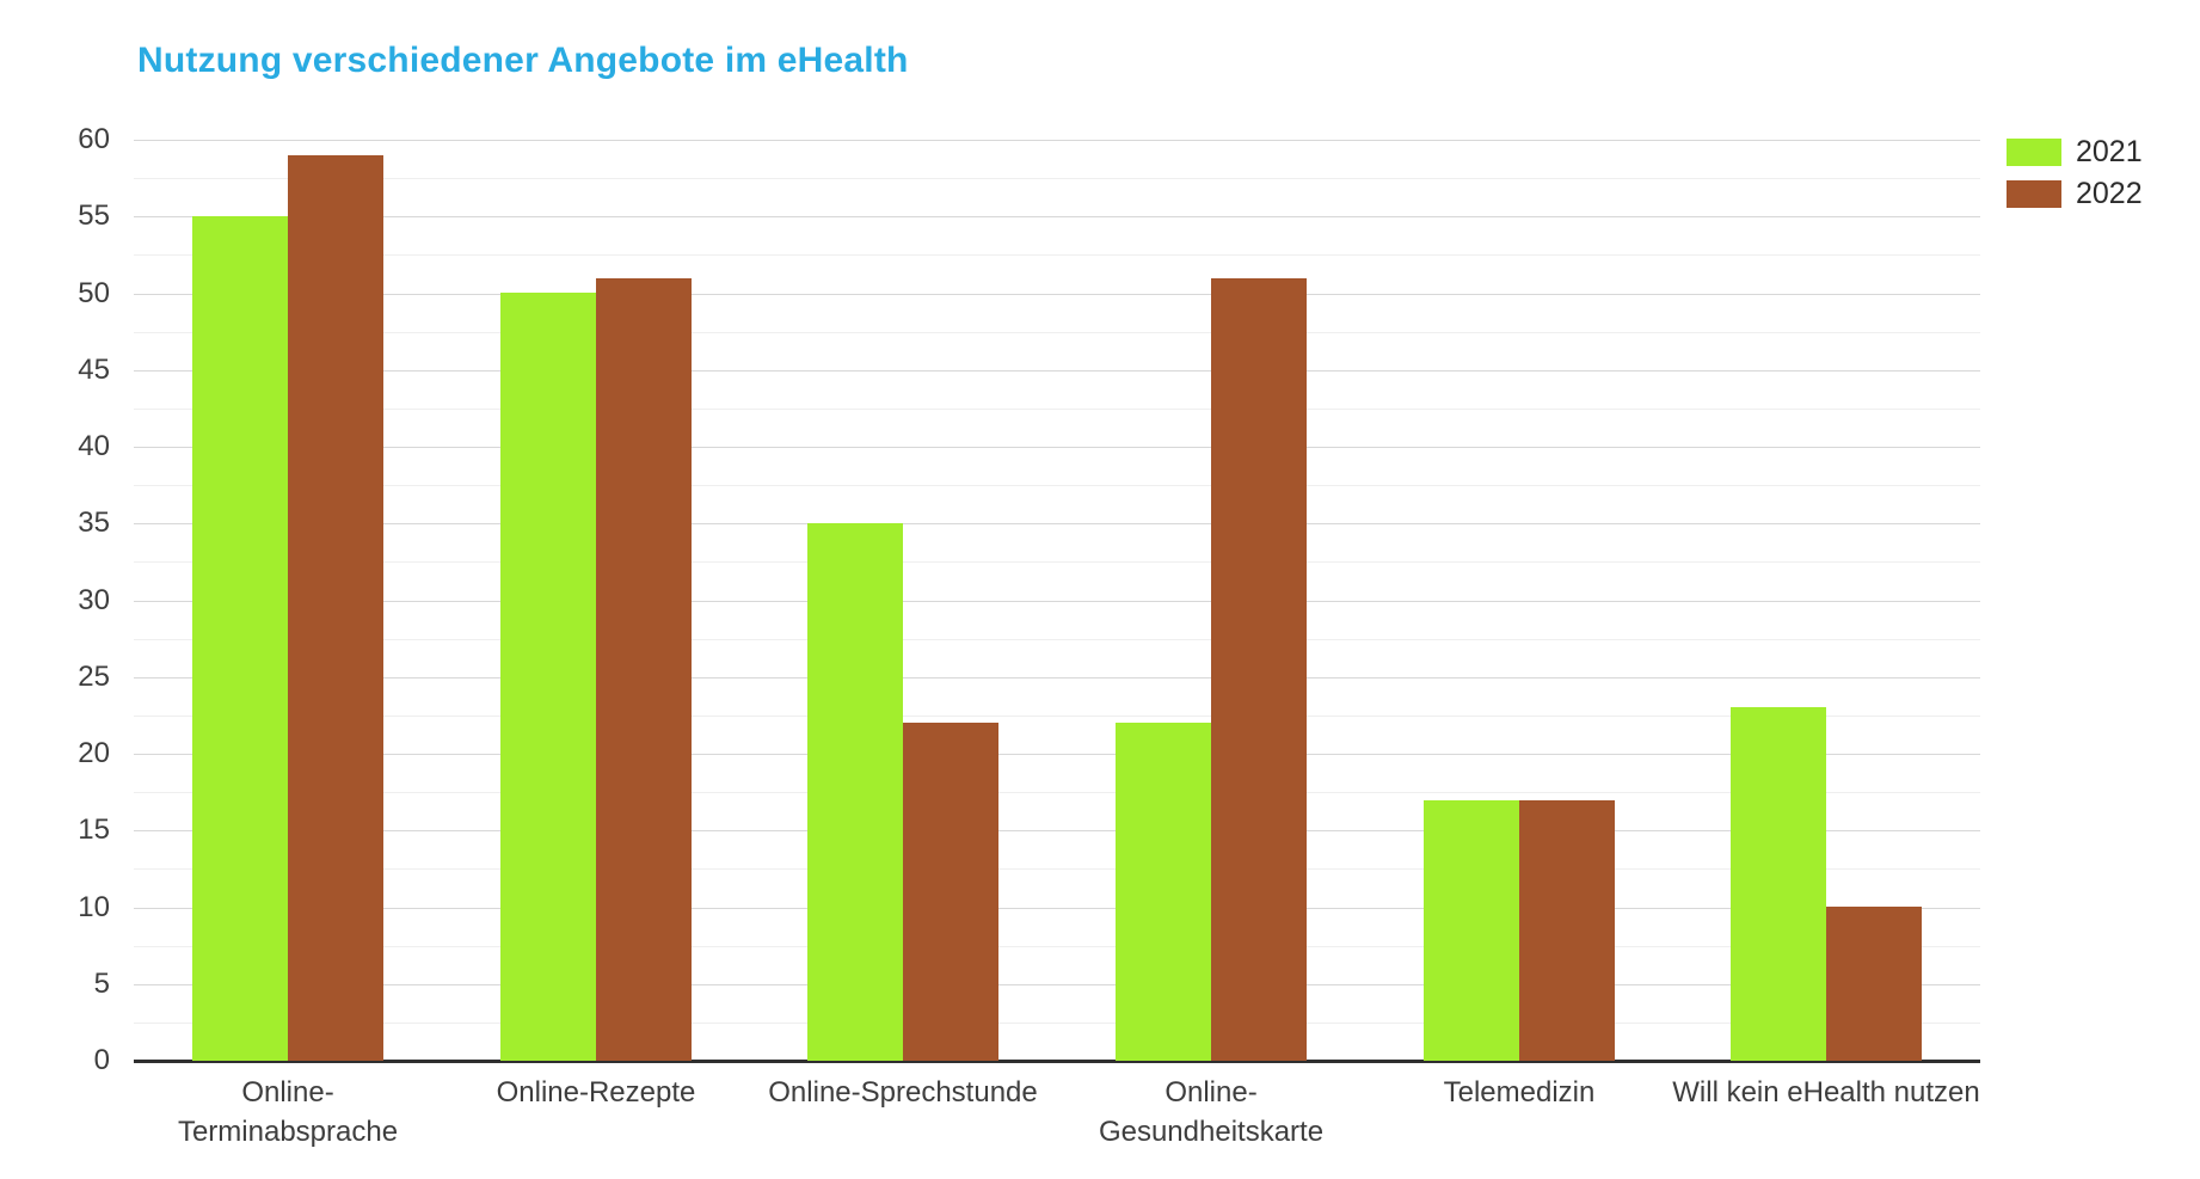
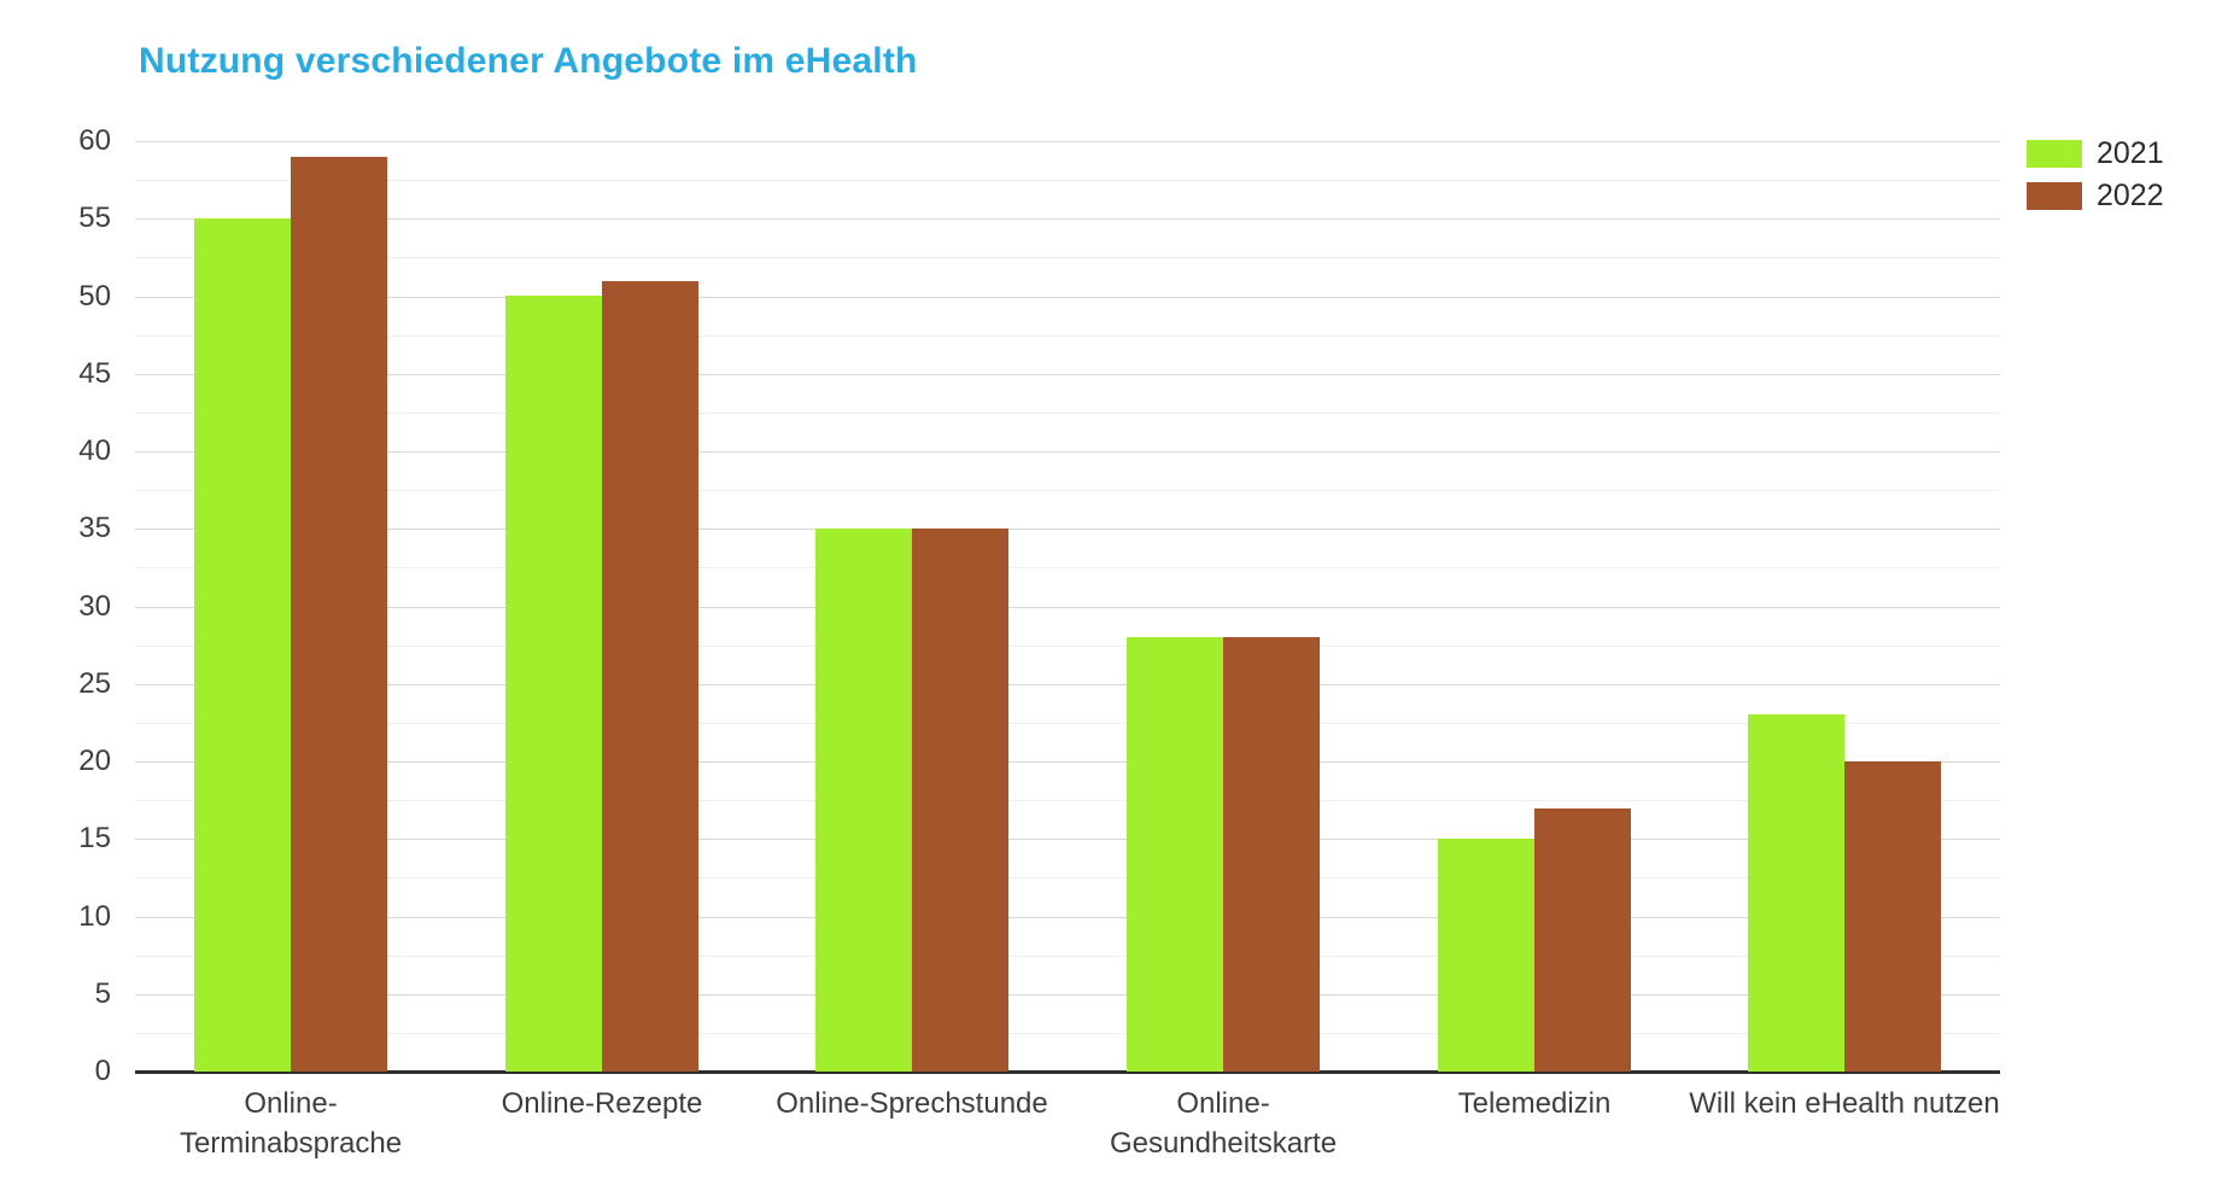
2022/Online-Sprechstunde: 22 -> 35
2021/Online- Gesundheitskarte: 22 -> 28
2022/Online- Gesundheitskarte: 51 -> 28
2021/Telemedizin: 17 -> 15
2022/Will kein eHealth nutzen: 10 -> 20
